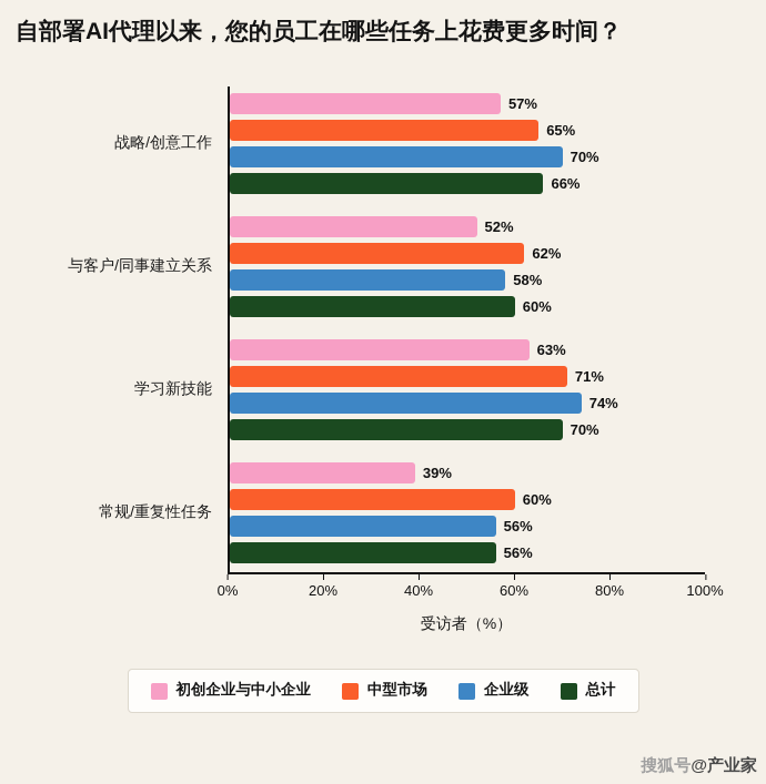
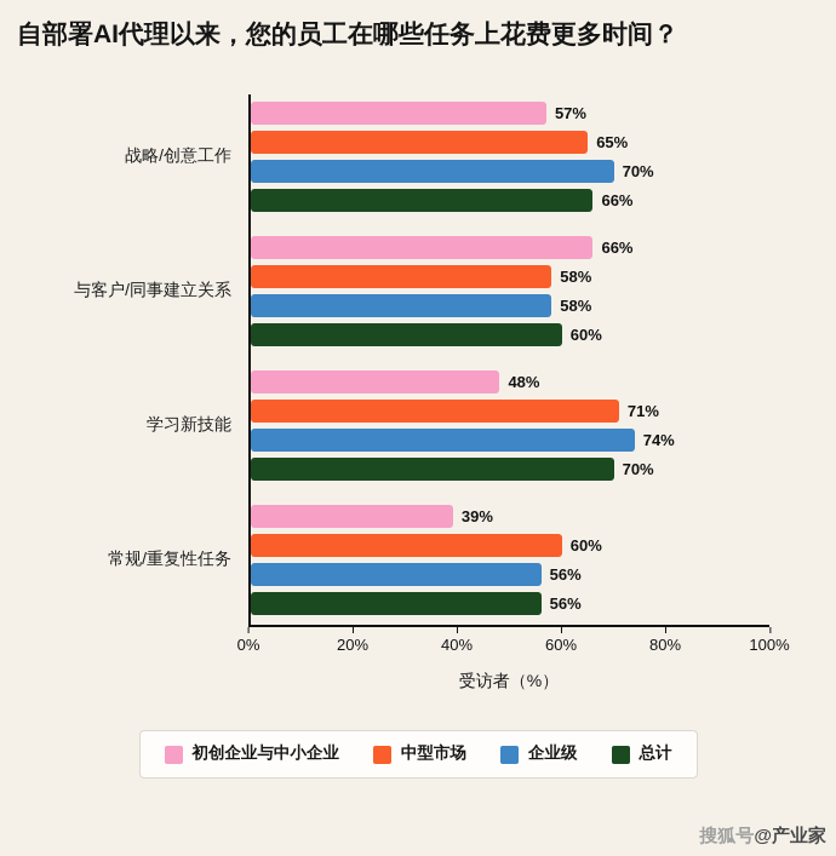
初创企业与中小企业/与客户/同事建立关系: 52% -> 66%
中型市场/与客户/同事建立关系: 62% -> 58%
初创企业与中小企业/学习新技能: 63% -> 48%
